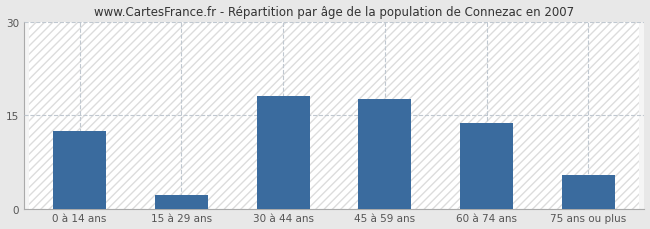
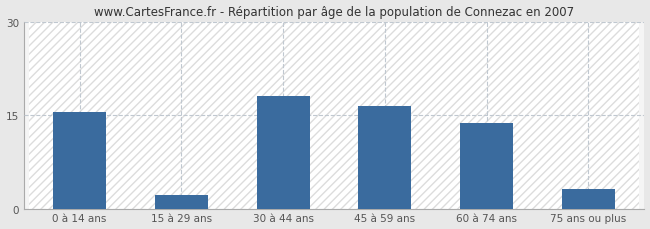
0 à 14 ans: 12.4 -> 15.5
45 à 59 ans: 17.6 -> 16.5
75 ans ou plus: 5.4 -> 3.2
